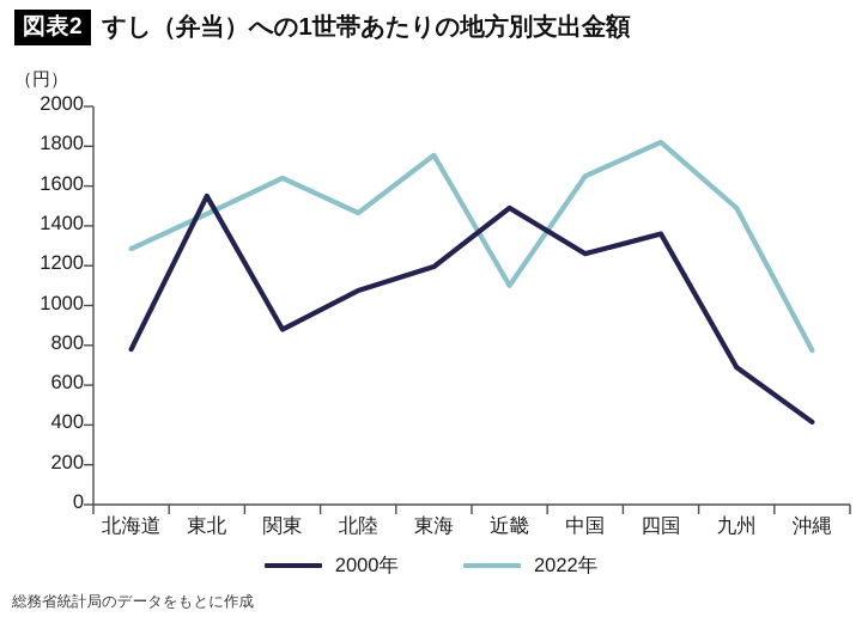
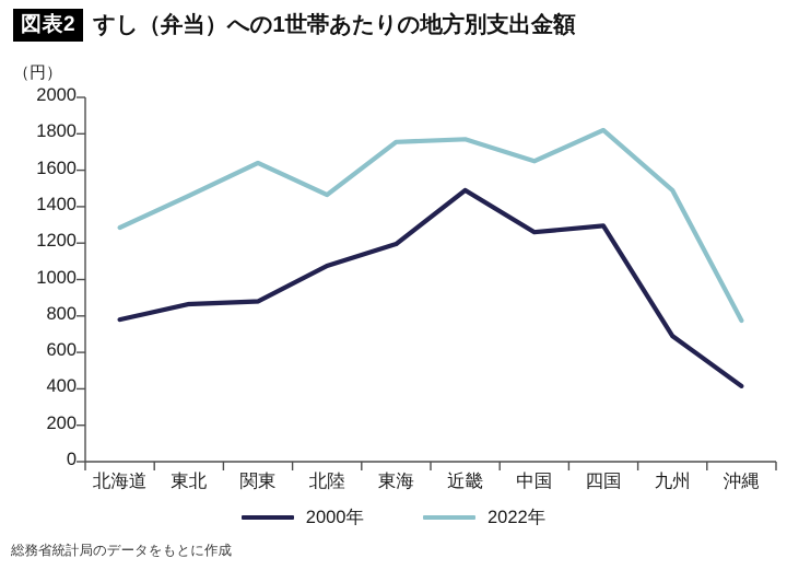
2000年/東北: 1550 -> 860
2022年/近畿: 1100 -> 1770
2000年/四国: 1360 -> 1300
